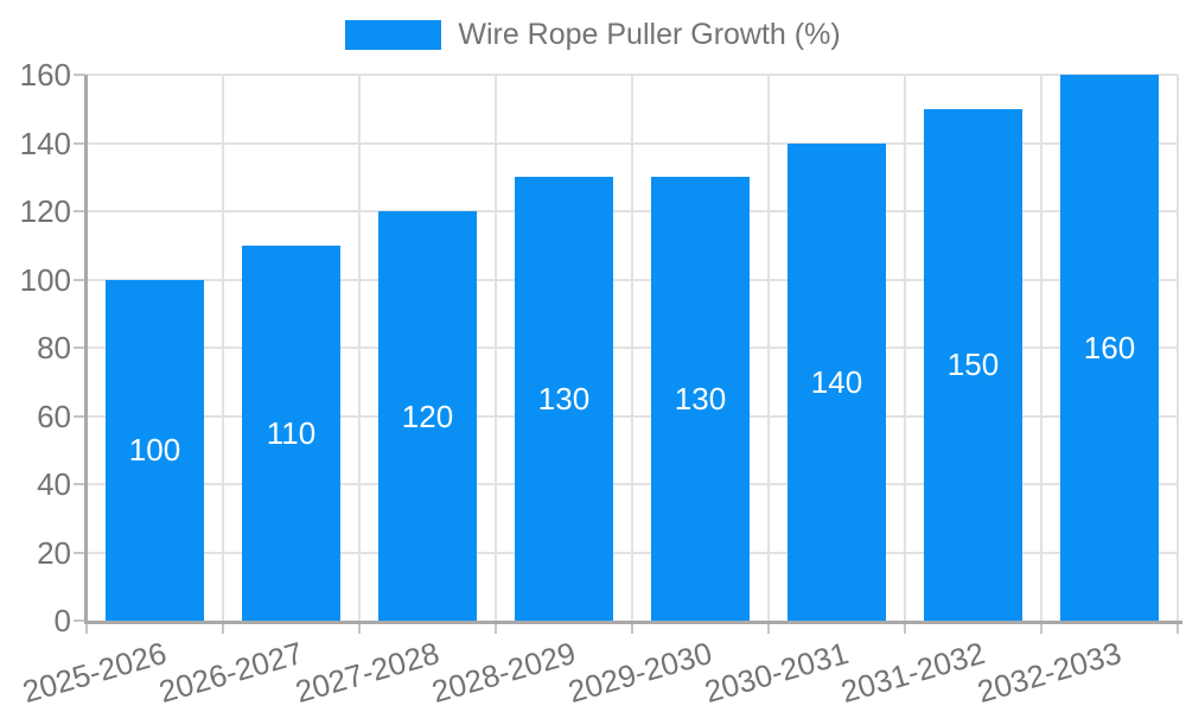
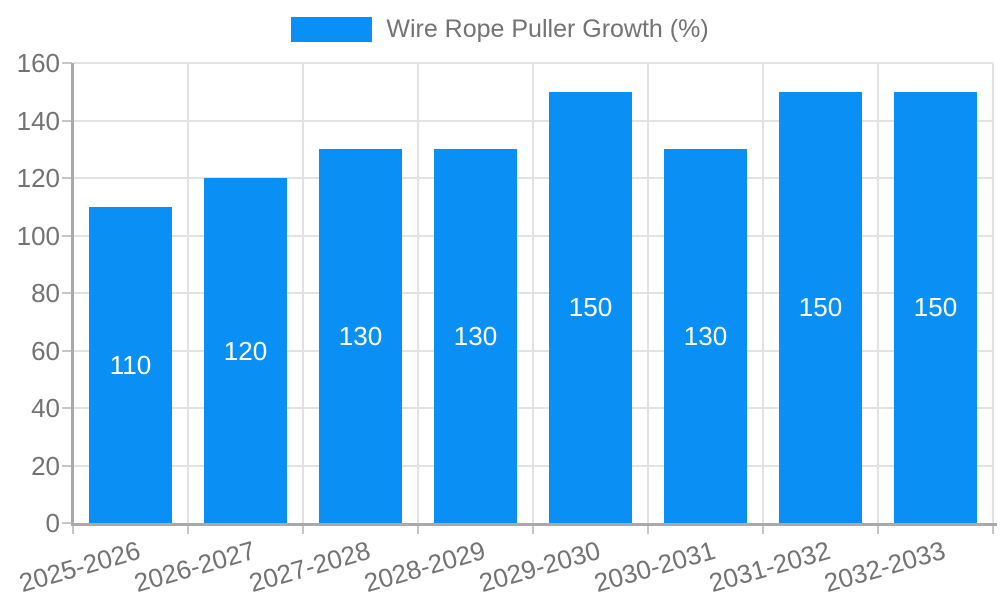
2025-2026: 100 -> 110
2026-2027: 110 -> 120
2027-2028: 120 -> 130
2029-2030: 130 -> 150
2030-2031: 140 -> 130
2032-2033: 160 -> 150
